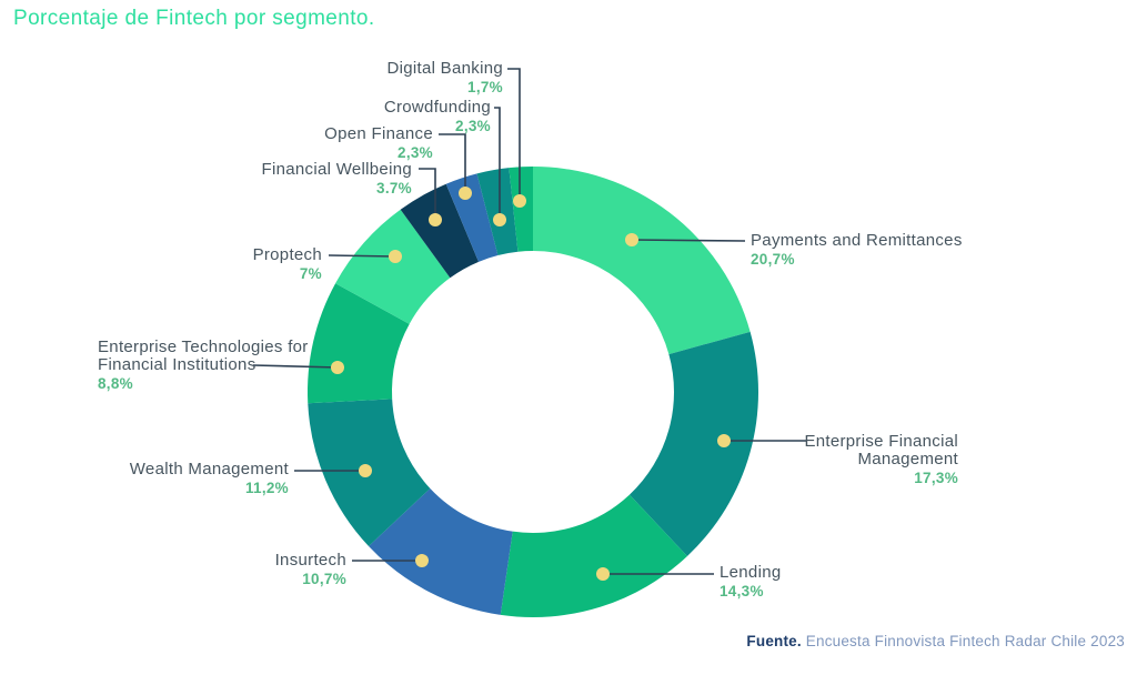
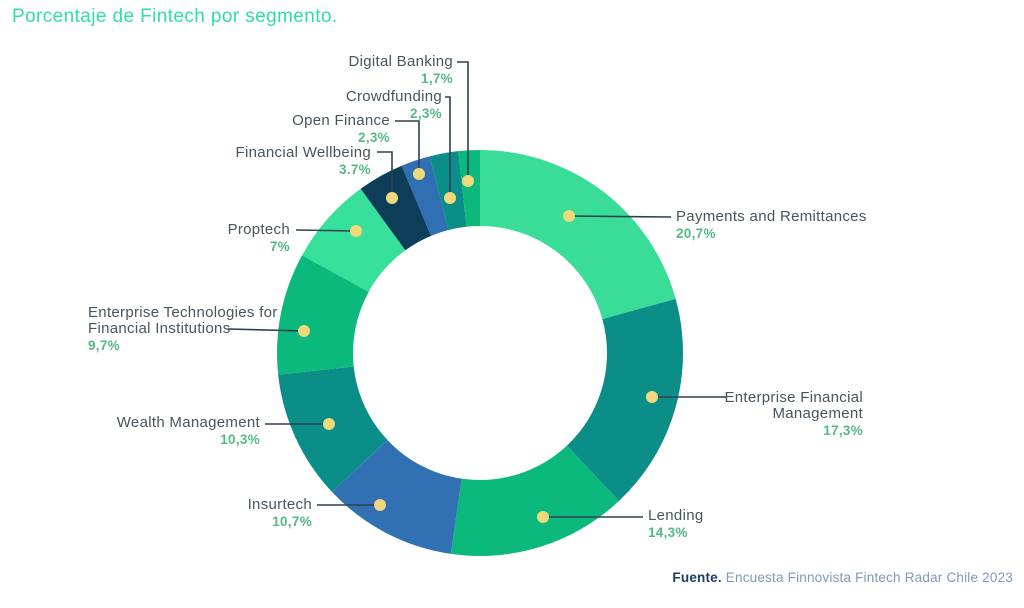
Wealth Management: 11,2% -> 10,3%
Enterprise Technologies for Financial Institutions: 8,8% -> 9,7%
